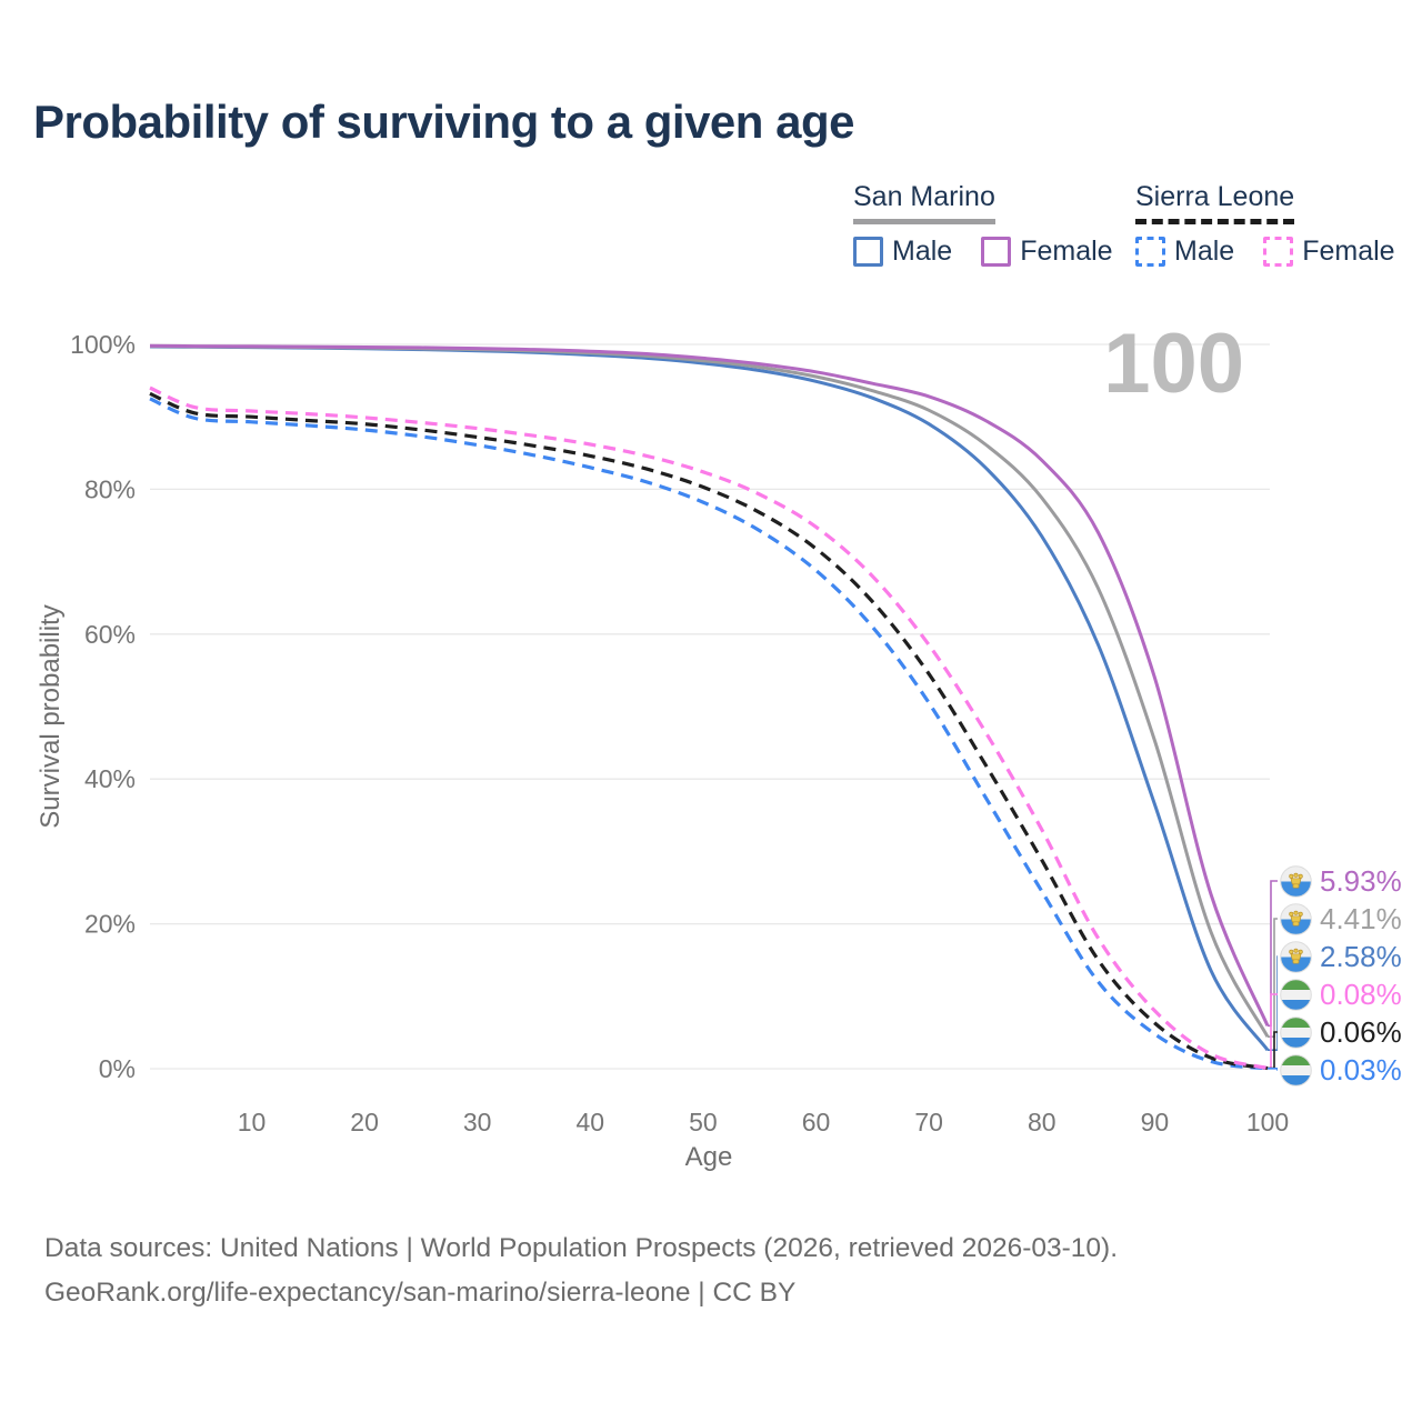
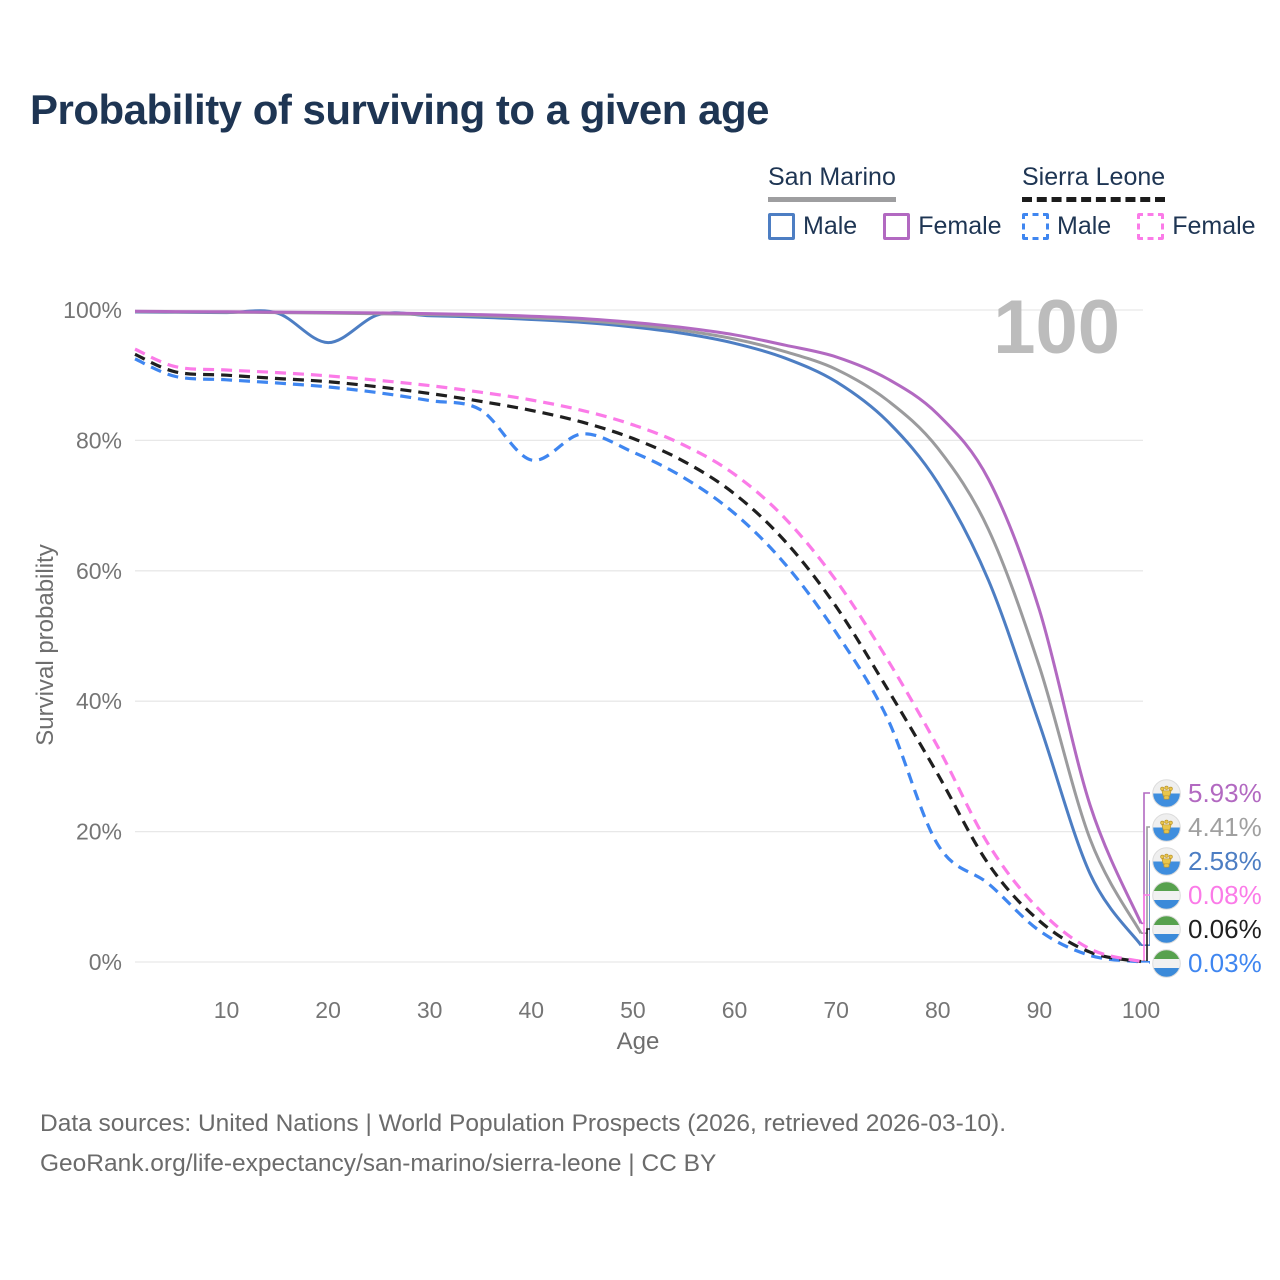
San Marino Male/20: 99% -> 95%
Sierra Leone Male/40: 83% -> 77%
Sierra Leone Male/80: 24% -> 18%
